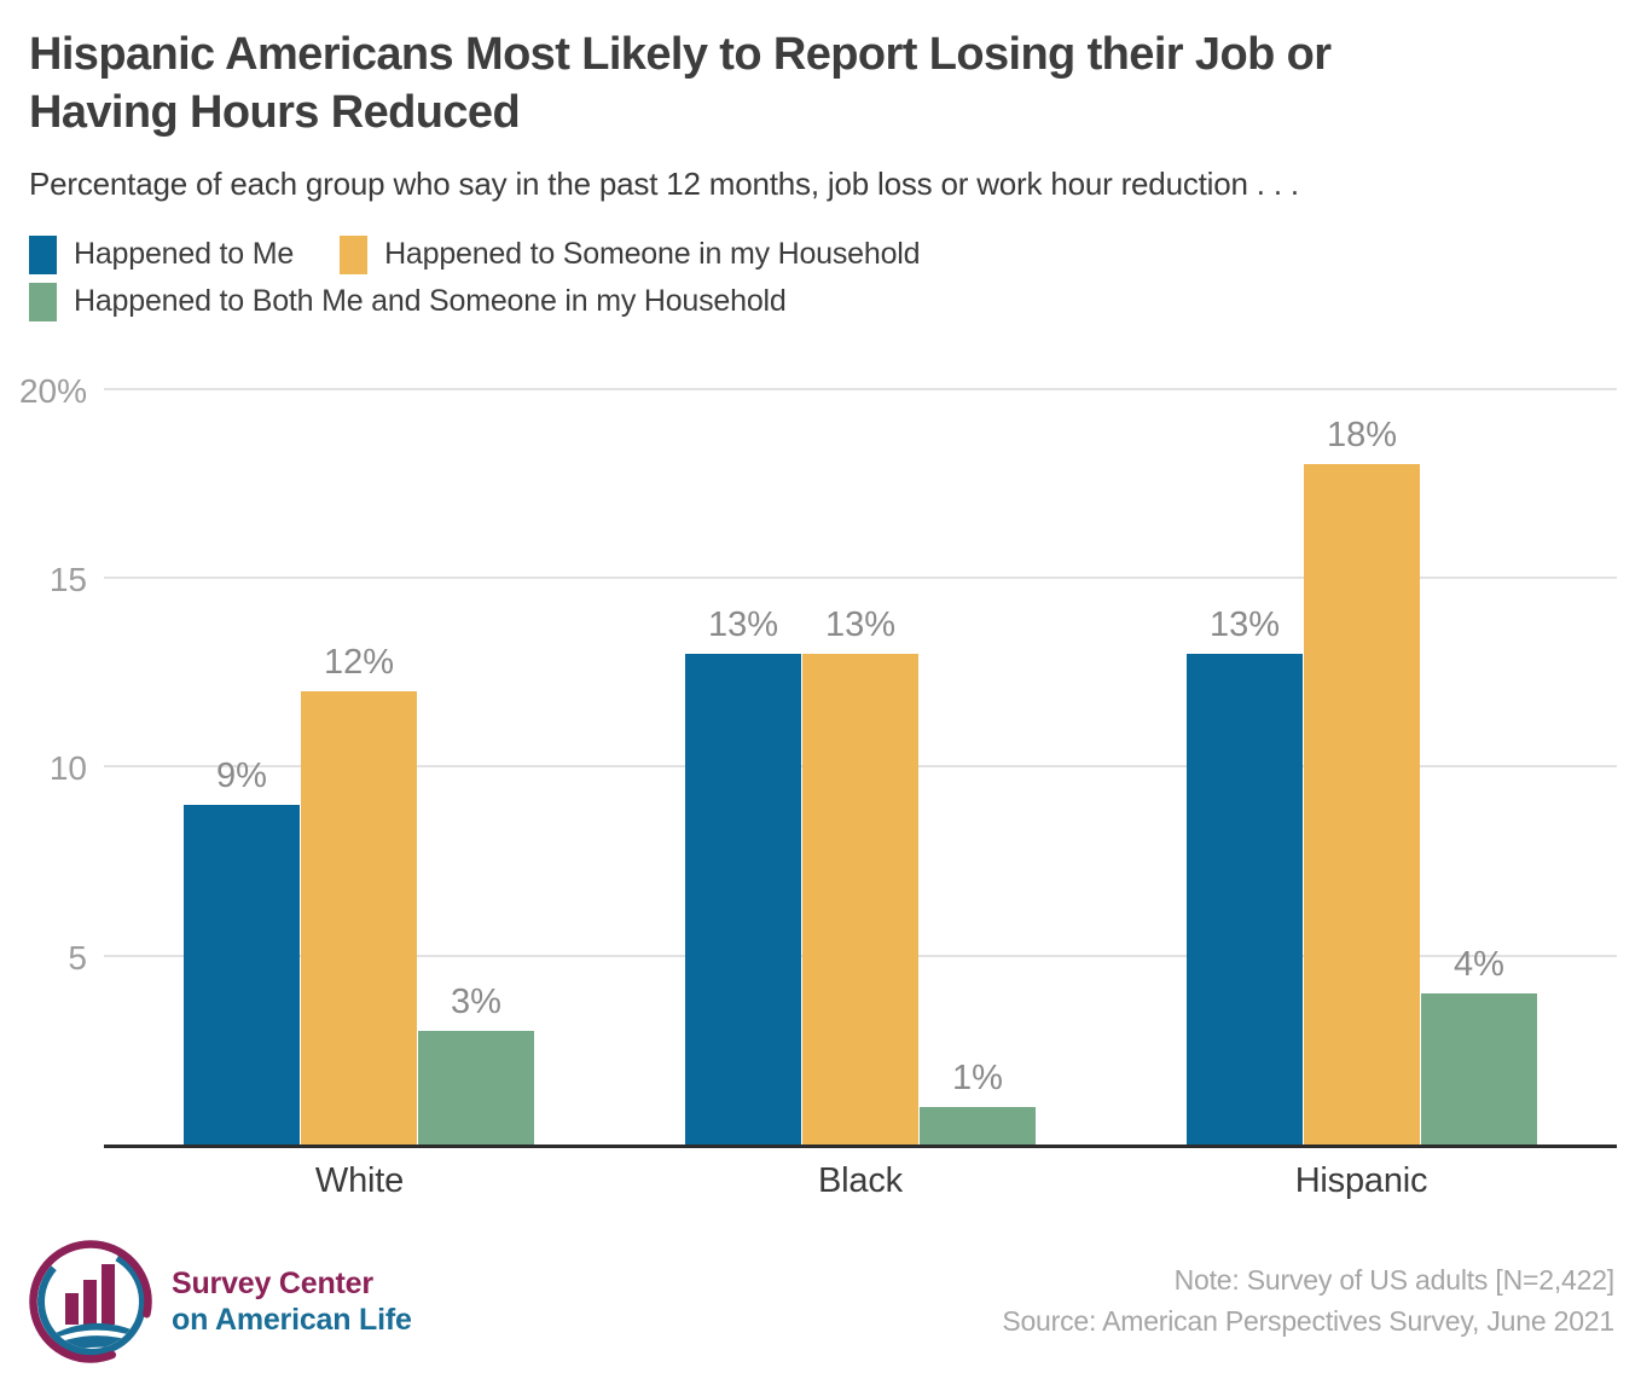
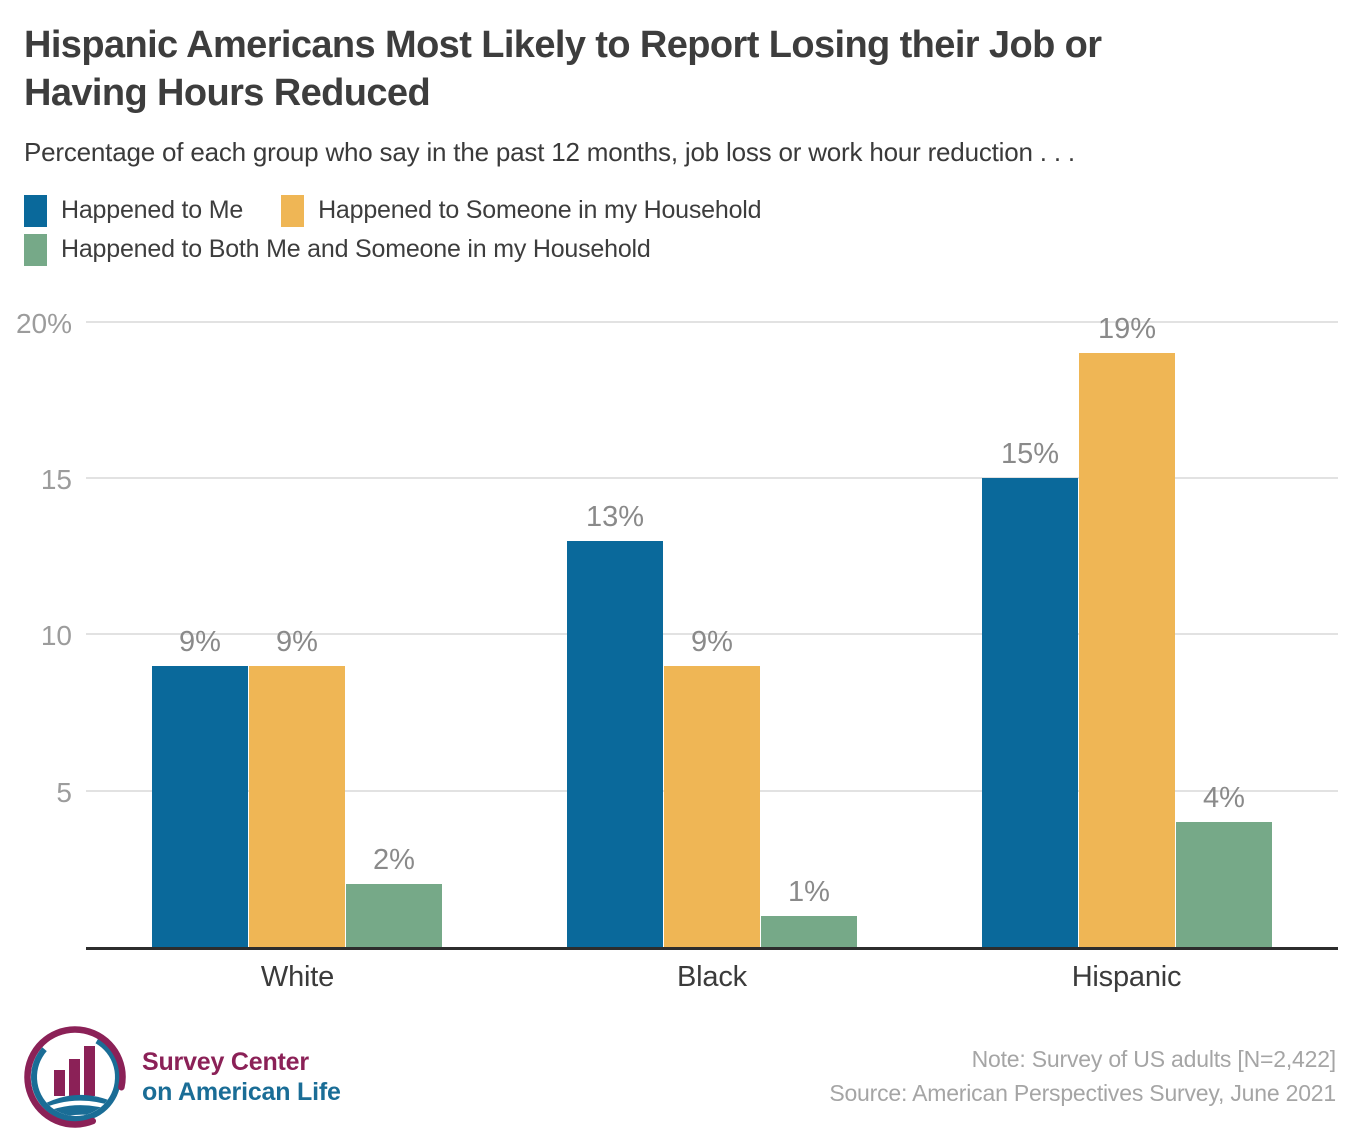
Happened to Someone in my Household/White: 12% -> 9%
Happened to Both Me and Someone in my Household/White: 3% -> 2%
Happened to Someone in my Household/Black: 13% -> 9%
Happened to Me/Hispanic: 13% -> 15%
Happened to Someone in my Household/Hispanic: 18% -> 19%
